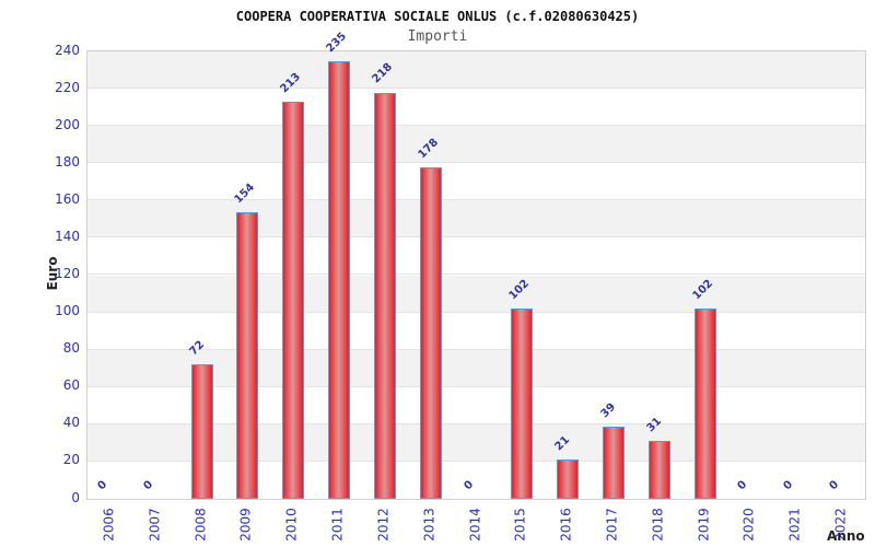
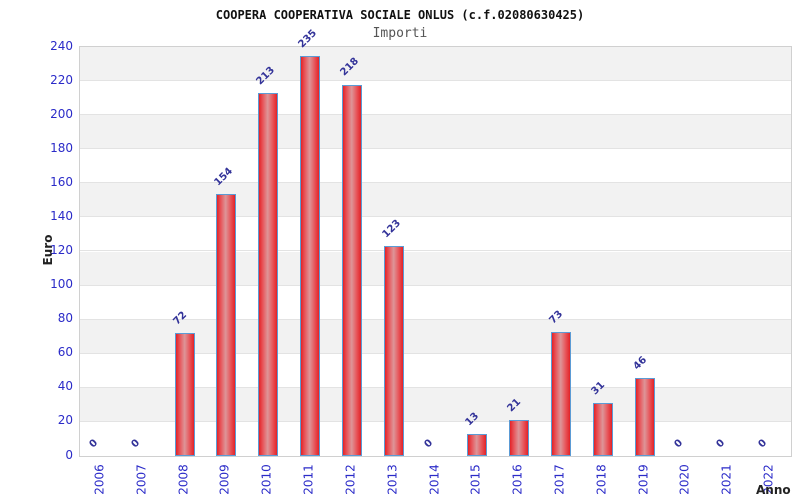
2013: 178 -> 123
2015: 102 -> 13
2017: 39 -> 73
2019: 102 -> 46
